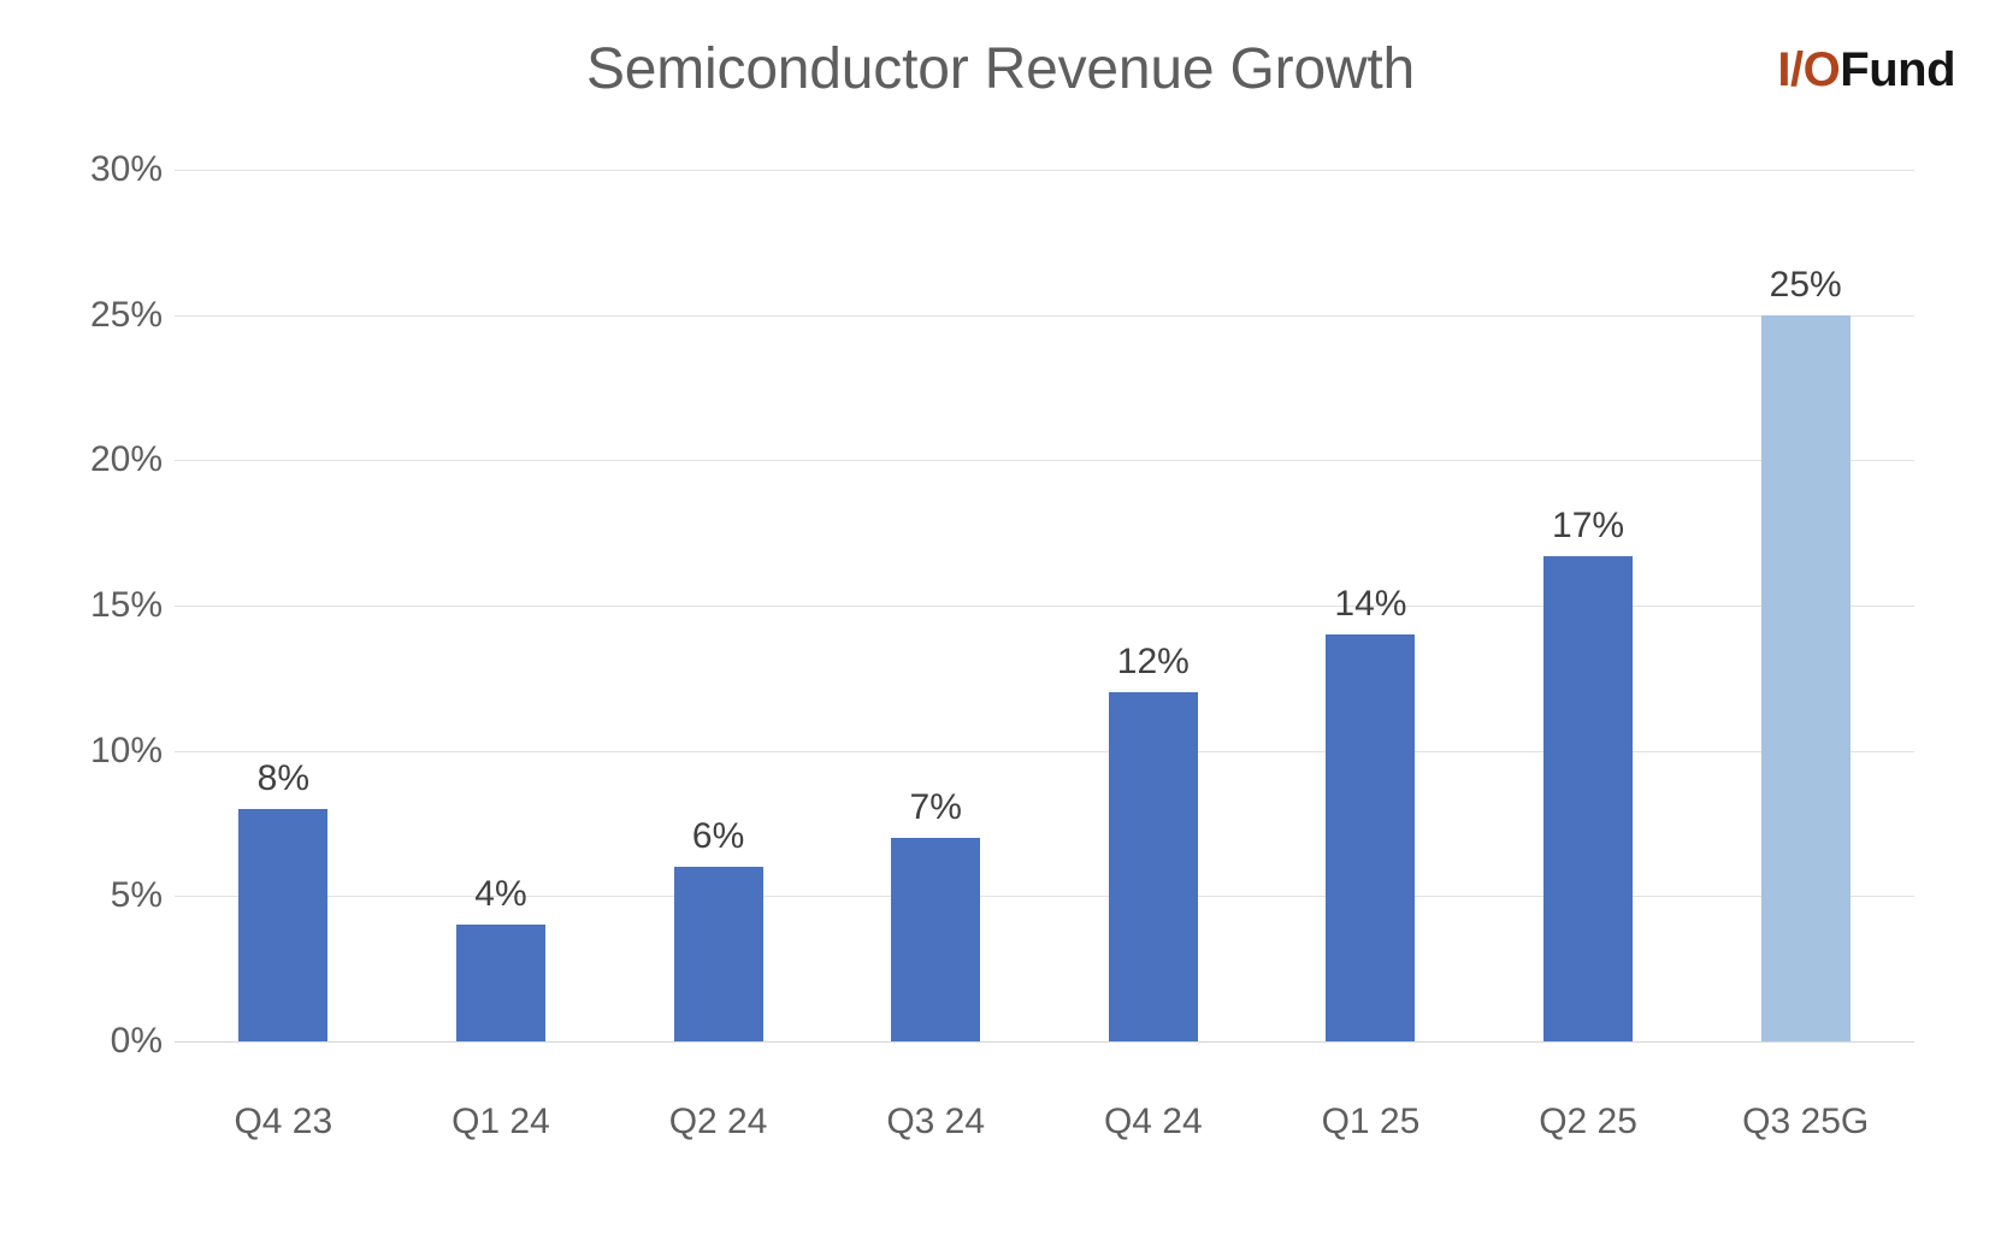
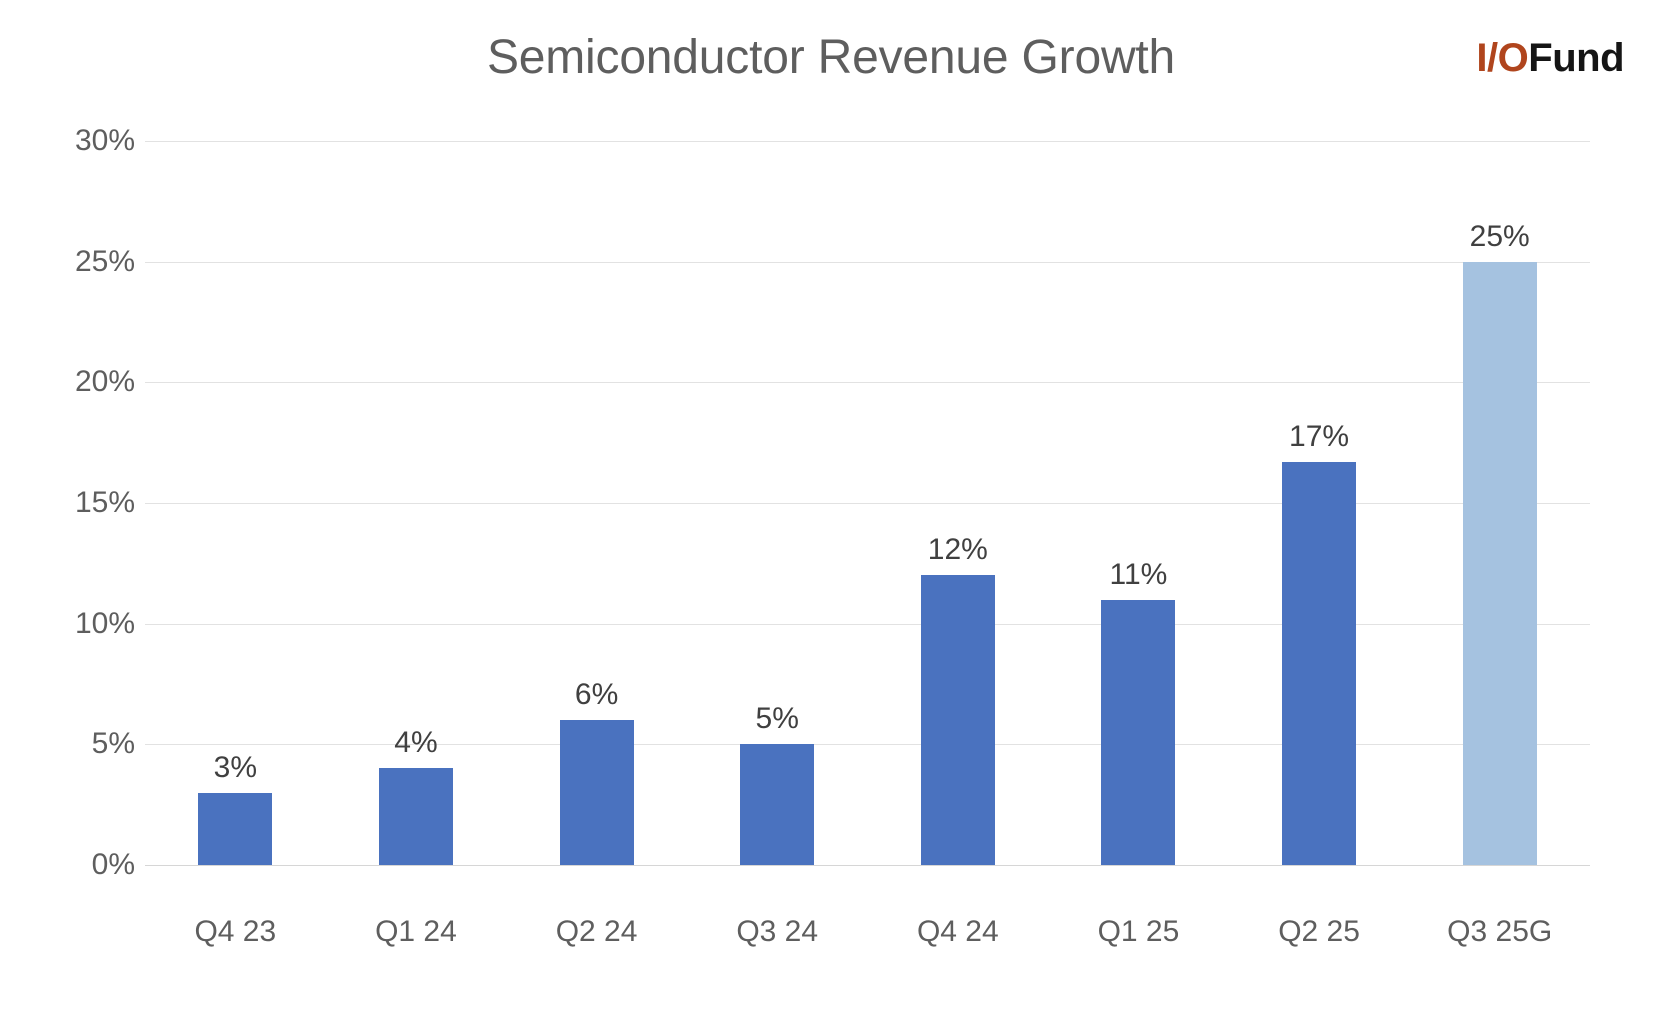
Q4 23: 8% -> 3%
Q3 24: 7% -> 5%
Q1 25: 14% -> 11%
